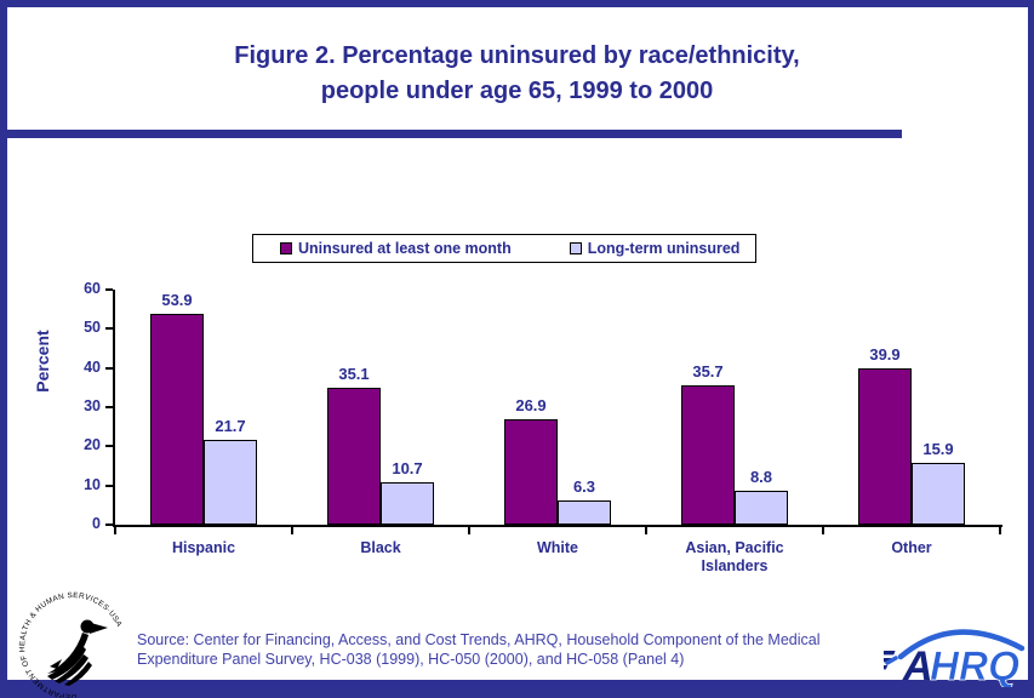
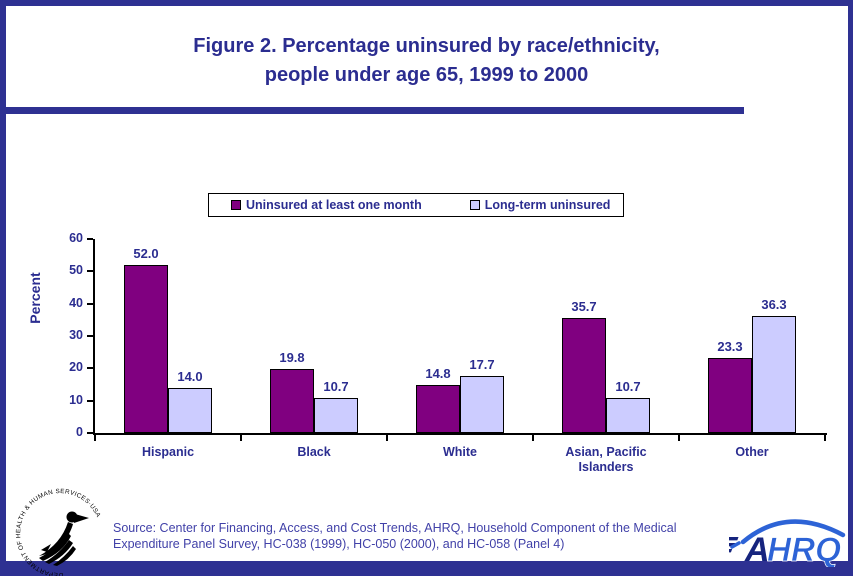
Uninsured at least one month/Hispanic: 53.9 -> 52.0
Long-term uninsured/Hispanic: 21.7 -> 14.0
Uninsured at least one month/Black: 35.1 -> 19.8
Uninsured at least one month/White: 26.9 -> 14.8
Long-term uninsured/White: 6.3 -> 17.7
Long-term uninsured/Asian, Pacific Islanders: 8.8 -> 10.7
Uninsured at least one month/Other: 39.9 -> 23.3
Long-term uninsured/Other: 15.9 -> 36.3
